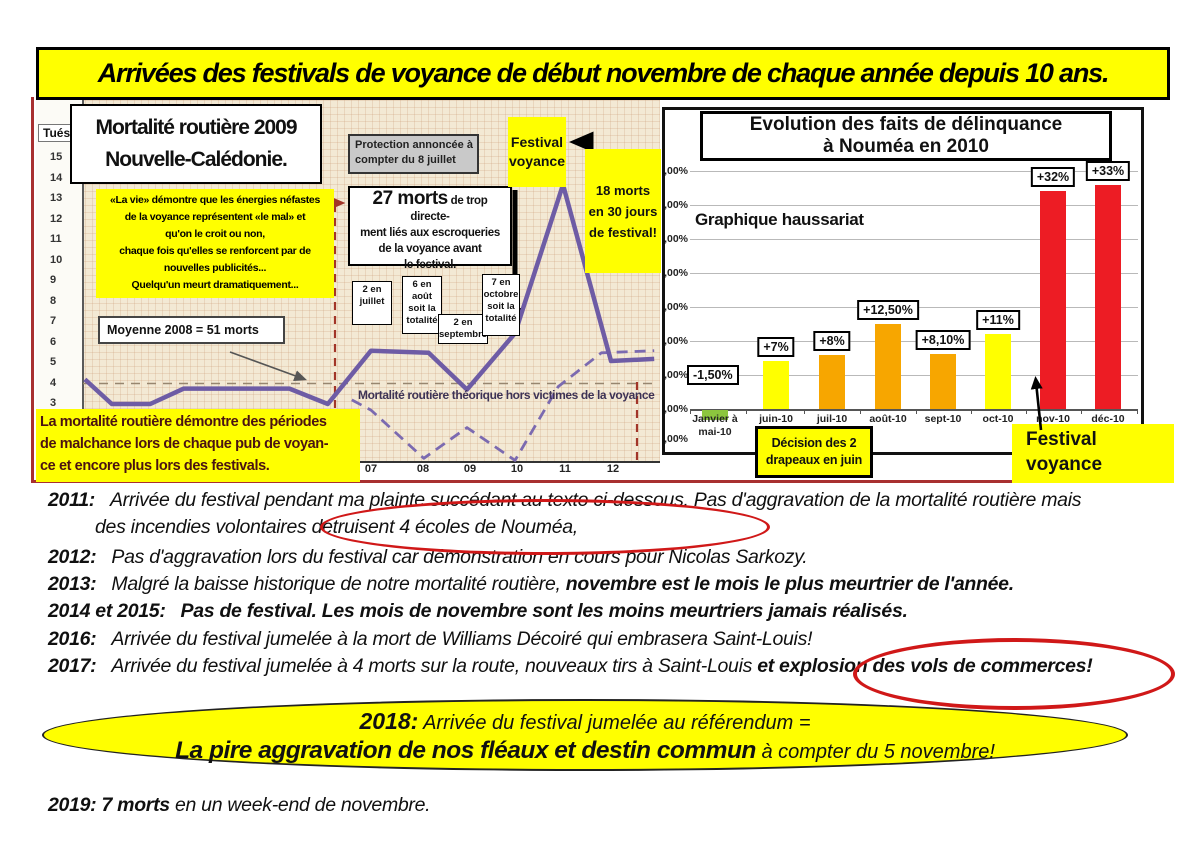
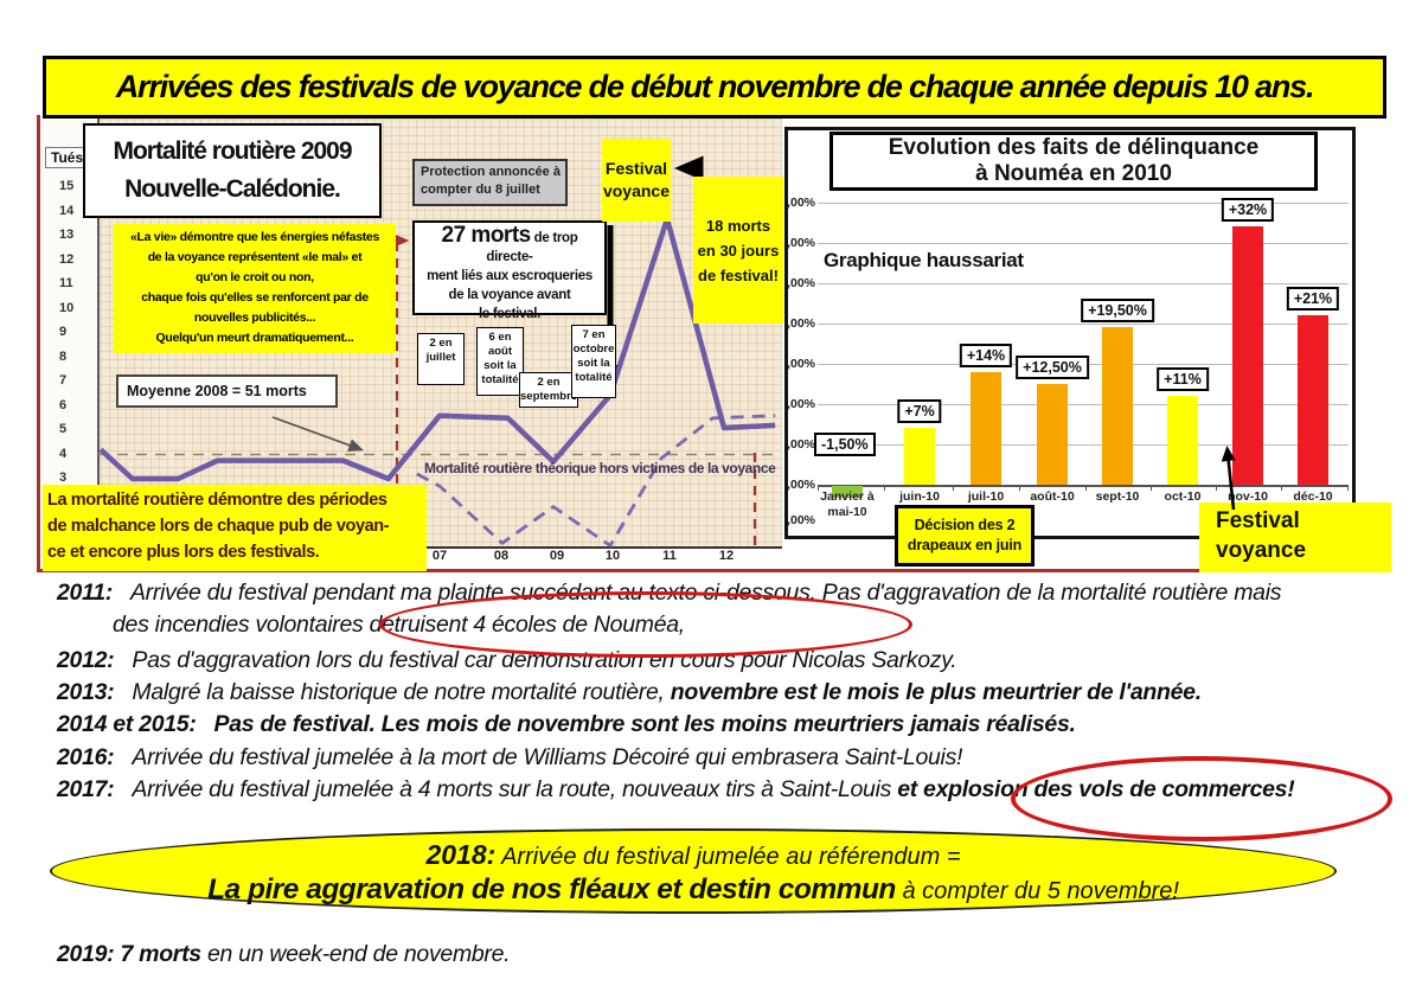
Evolution des faits de délinquance à Nouméa en 2010/juil-10: +8% -> +14%
Evolution des faits de délinquance à Nouméa en 2010/sept-10: +8,10% -> +19,50%
Evolution des faits de délinquance à Nouméa en 2010/déc-10: +33% -> +21%
